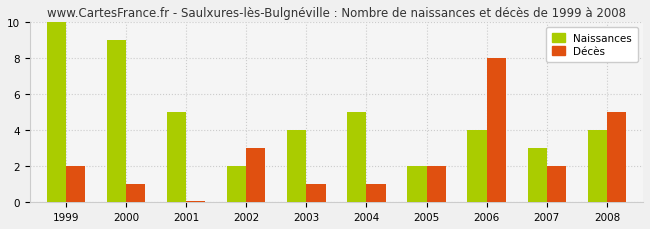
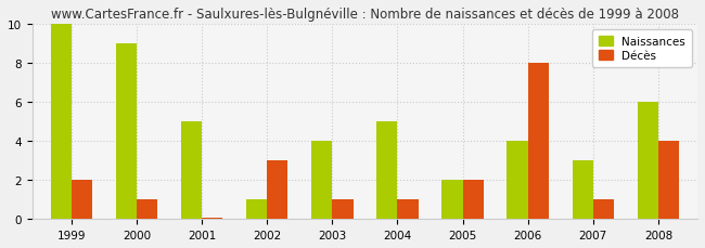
Naissances/2002: 2 -> 1
Décès/2007: 2.0 -> 1.0
Naissances/2008: 4 -> 6
Décès/2008: 5.0 -> 4.0
